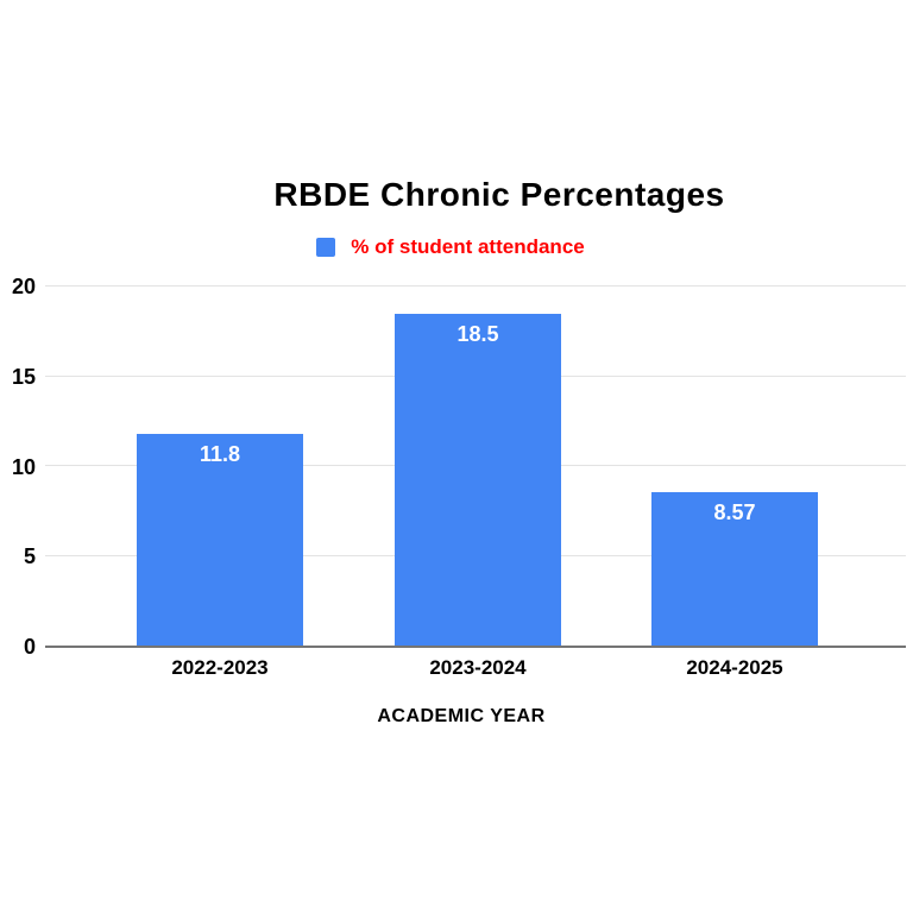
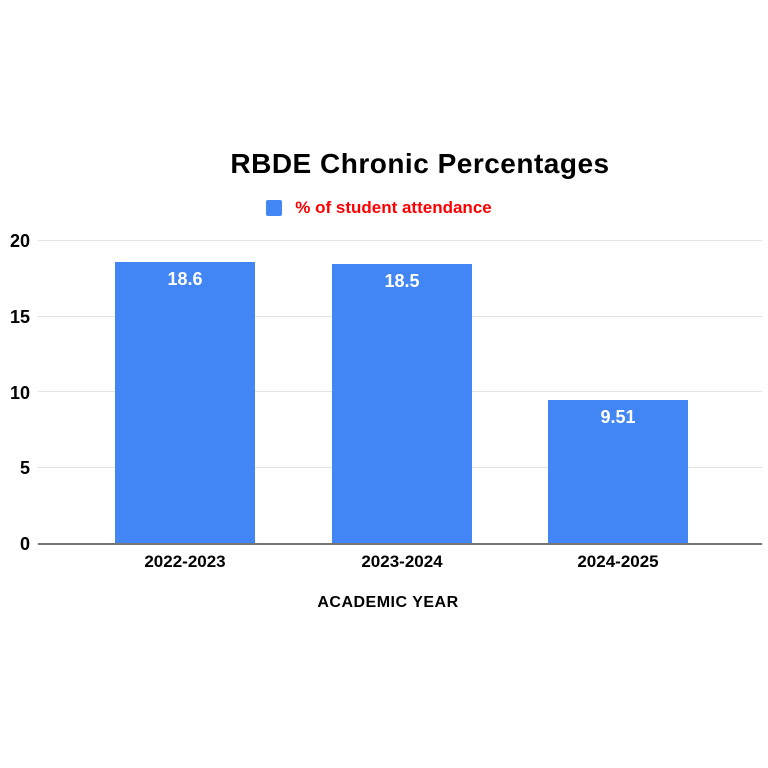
2022-2023: 11.8 -> 18.6
2024-2025: 8.57 -> 9.51
